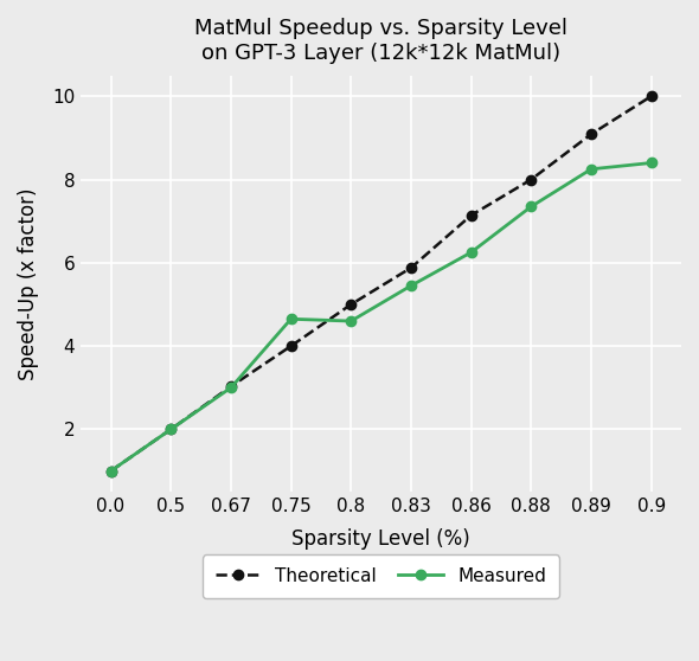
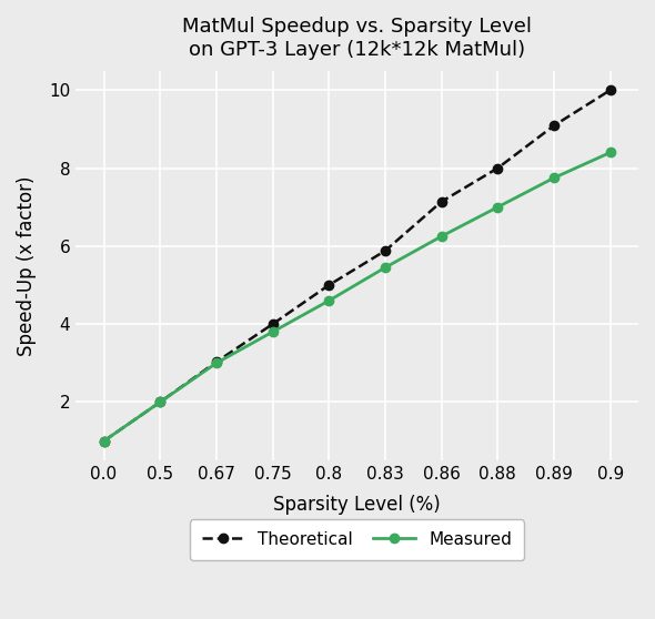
Measured/0.75: 4.65 -> 3.80
Measured/0.88: 7.35 -> 7.00
Measured/0.89: 8.25 -> 7.75
